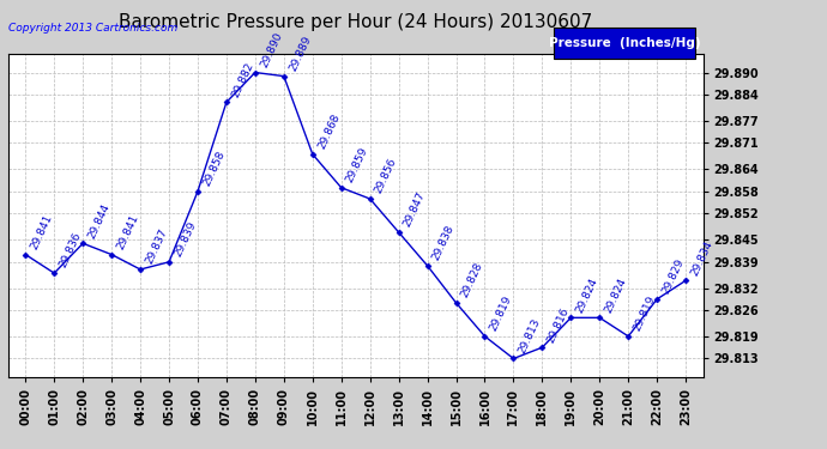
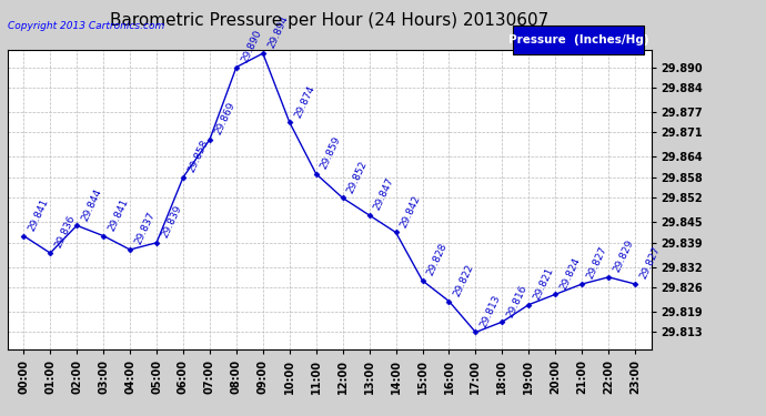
07:00: 29.882 -> 29.869
09:00: 29.889 -> 29.894
10:00: 29.868 -> 29.874
12:00: 29.856 -> 29.852
14:00: 29.838 -> 29.842
16:00: 29.819 -> 29.822
19:00: 29.824 -> 29.821
21:00: 29.819 -> 29.827
23:00: 29.834 -> 29.827
